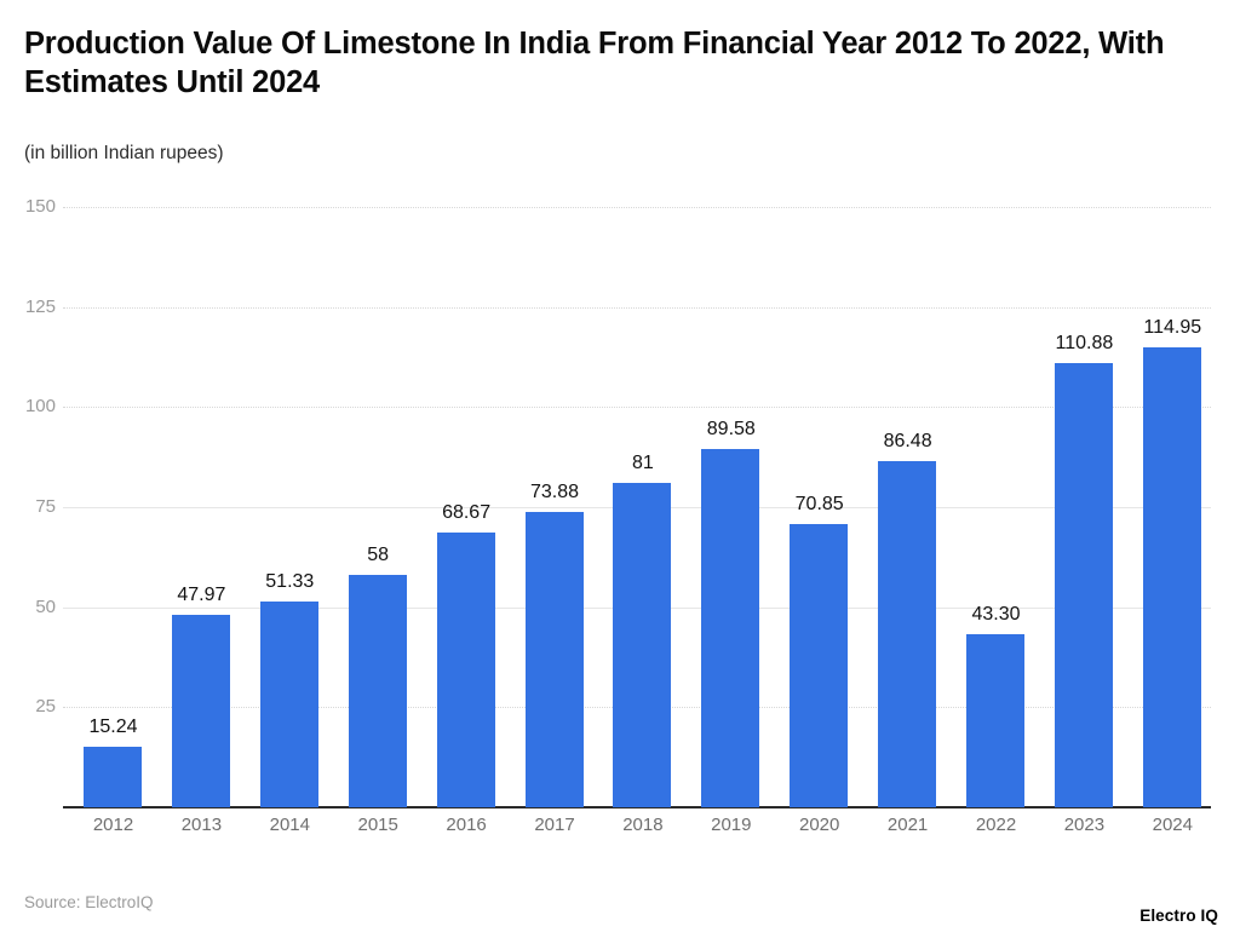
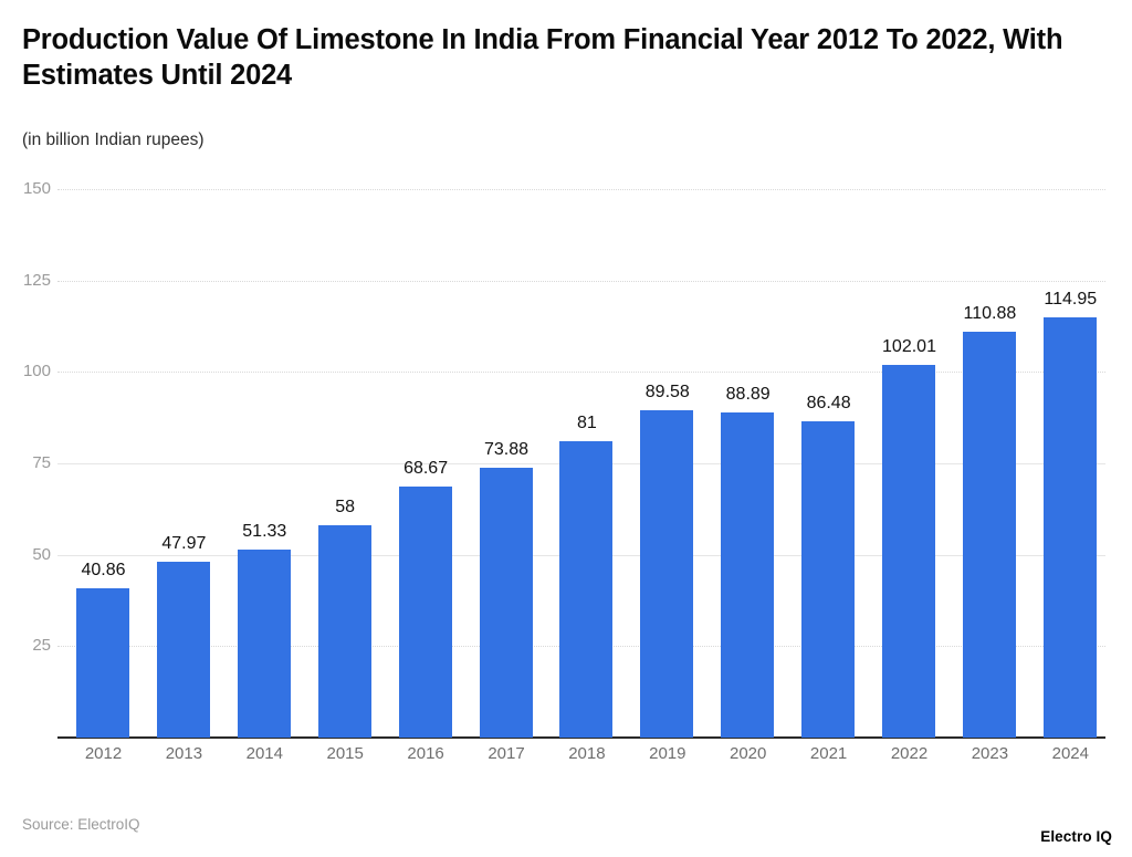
2012: 15.24 -> 40.86
2020: 70.85 -> 88.89
2022: 43.30 -> 102.01
